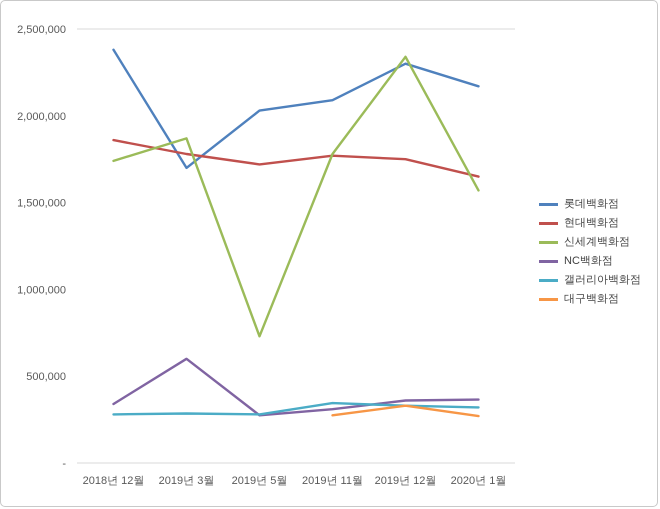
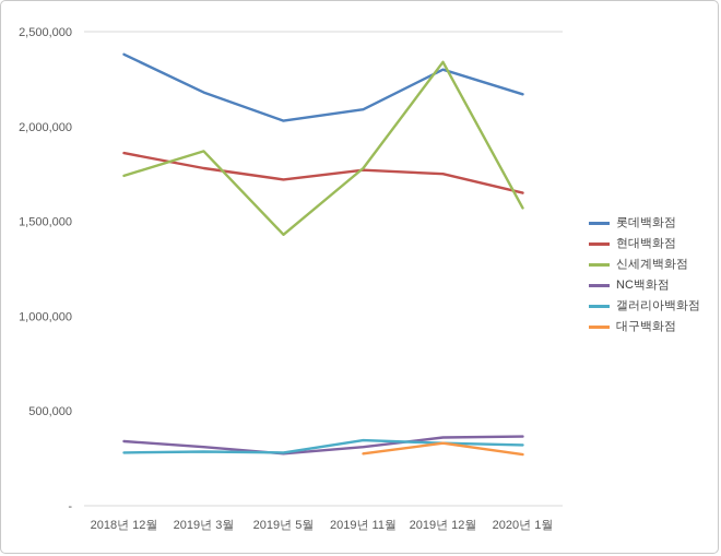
롯데백화점/2019년 3월: 1700000 -> 2180000
NC백화점/2019년 3월: 600000 -> 310000
신세계백화점/2019년 5월: 730000 -> 1430000
